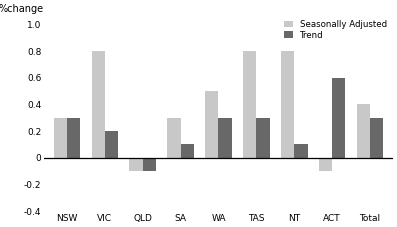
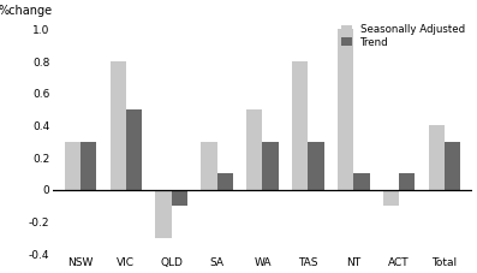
Trend/VIC: 0.2 -> 0.5
Seasonally Adjusted/QLD: -0.1 -> -0.3
Seasonally Adjusted/NT: 0.8 -> 1.0
Trend/ACT: 0.6 -> 0.1
